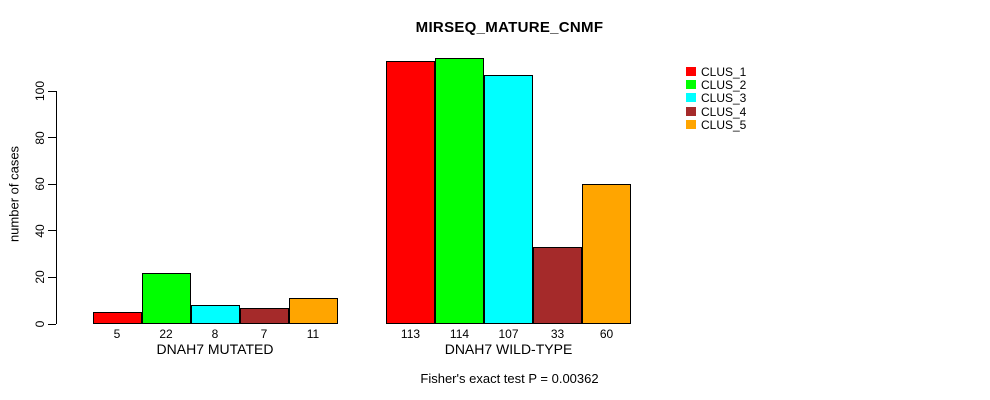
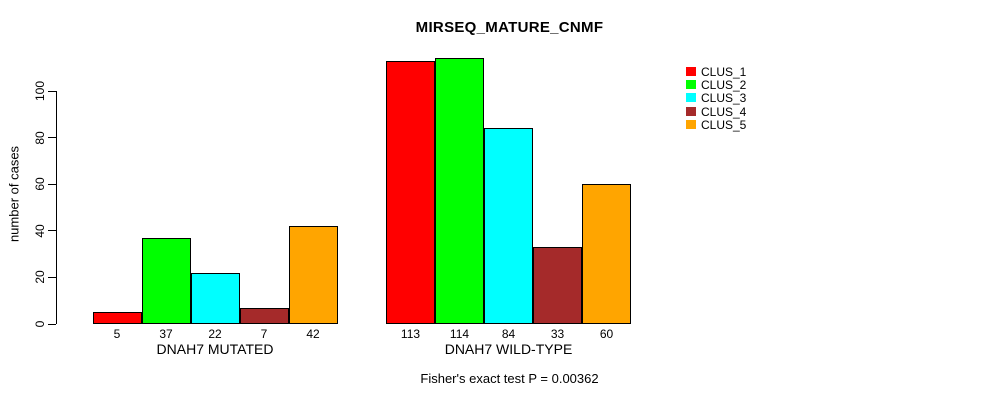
CLUS_2/DNAH7 MUTATED: 22 -> 37
CLUS_3/DNAH7 MUTATED: 8 -> 22
CLUS_5/DNAH7 MUTATED: 11 -> 42
CLUS_3/DNAH7 WILD-TYPE: 107 -> 84
